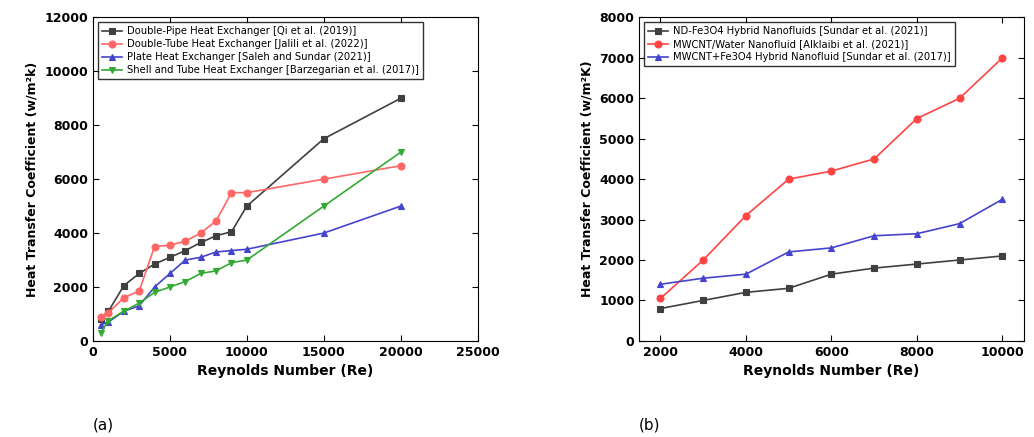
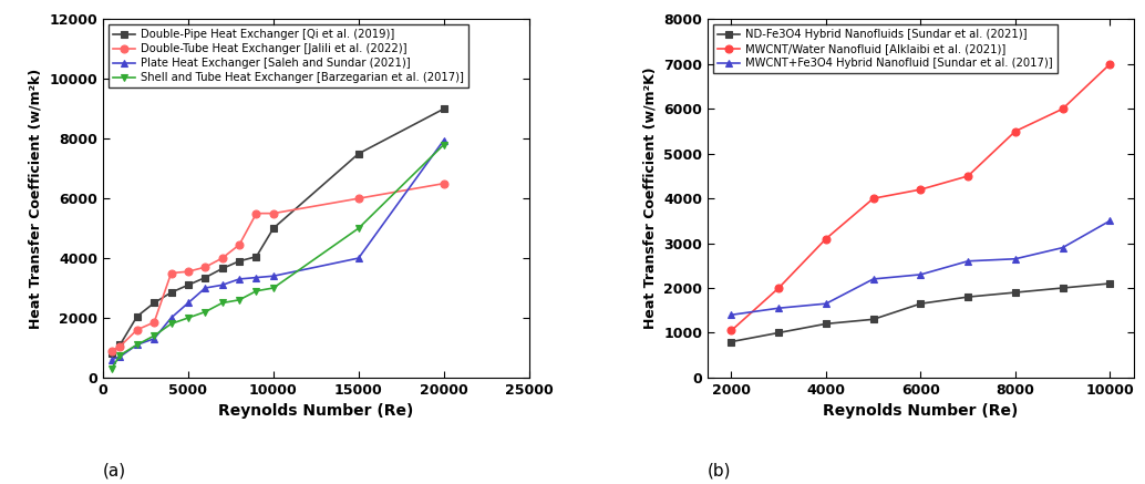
Plate Heat Exchanger [Saleh and Sundar (2021)]/20000: 5000 -> 7950
Shell and Tube Heat Exchanger [Barzegarian et al. (2017)]/20000: 7000 -> 7800
